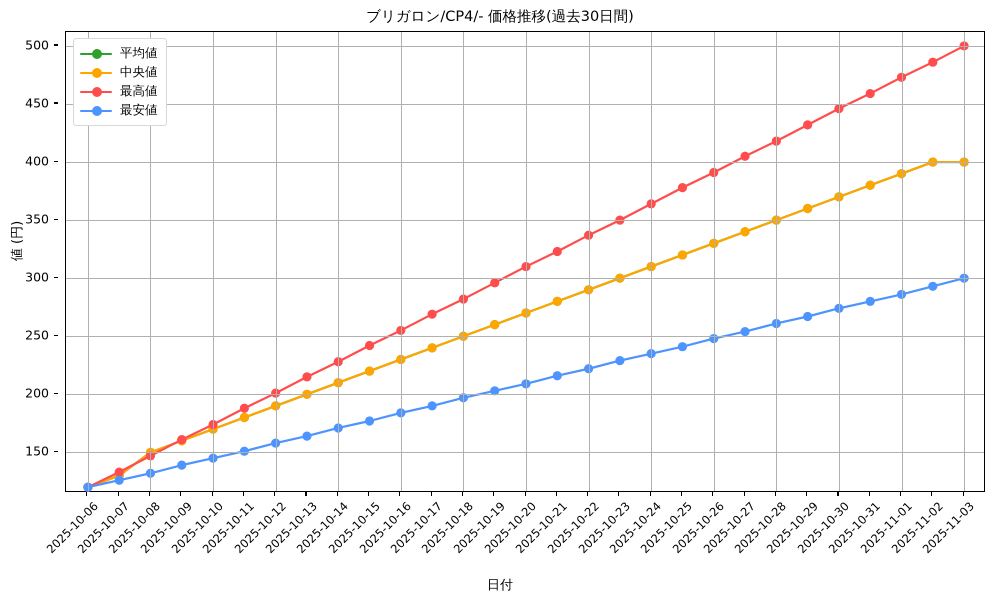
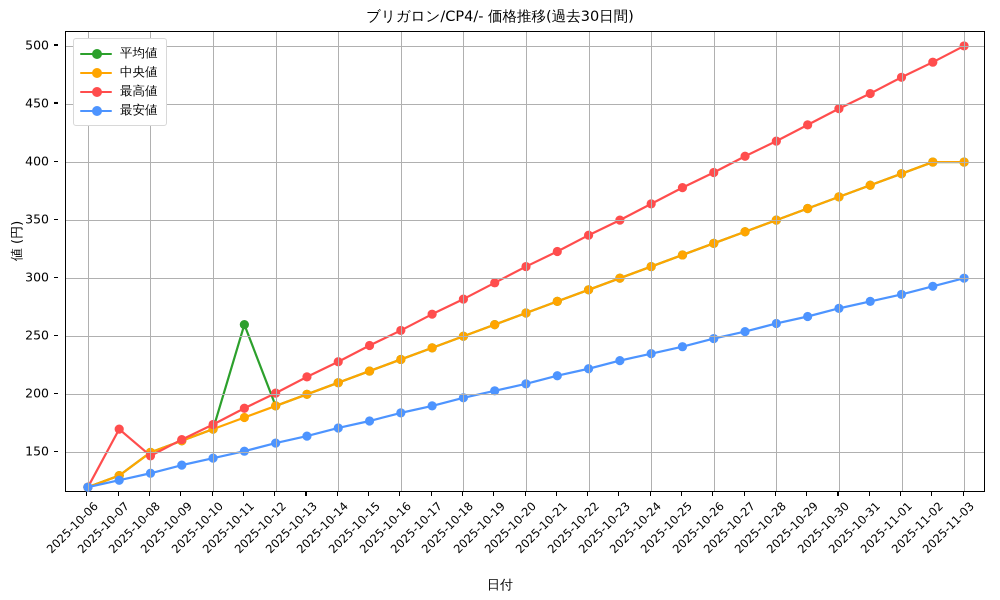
最高値/2025-10-07: 133 -> 170
平均値/2025-10-11: 180 -> 260
